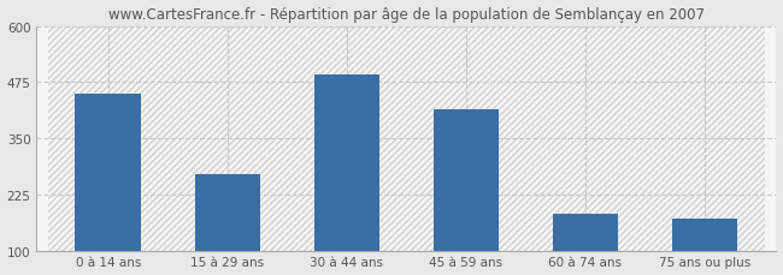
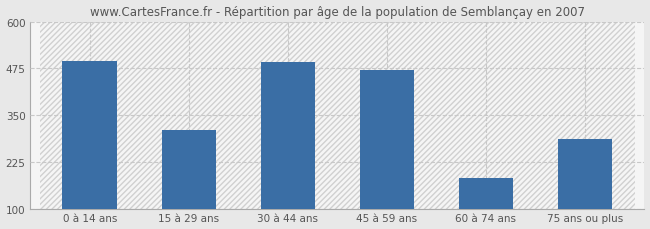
0 à 14 ans: 450 -> 495
15 à 29 ans: 270 -> 310
45 à 59 ans: 415 -> 470
75 ans ou plus: 172 -> 285
